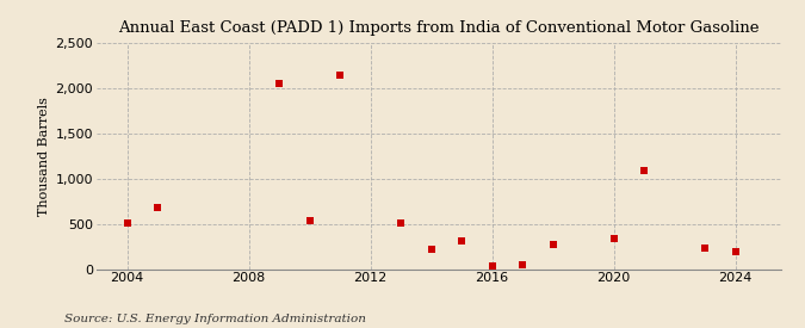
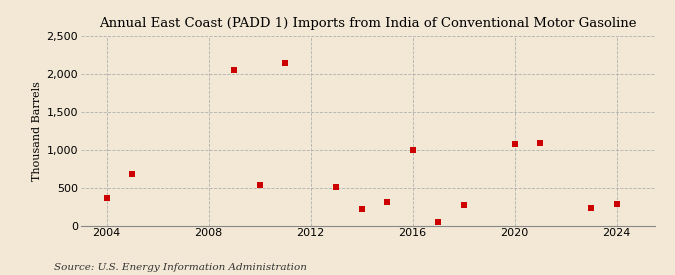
2004: 510 -> 360
2016: 30 -> 1,000
2020: 340 -> 1,080
2024: 200 -> 280
